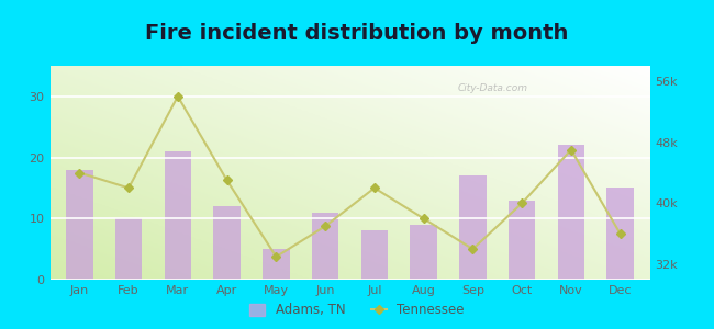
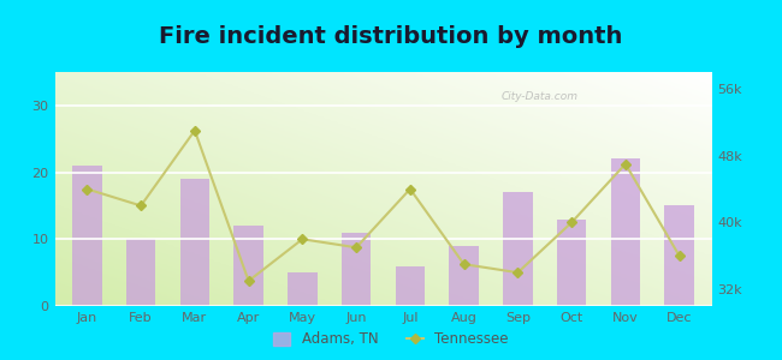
Adams, TN/Jan: 18 -> 21
Adams, TN/Mar: 21 -> 19
Tennessee/Mar: 54k -> 51k
Tennessee/Apr: 43k -> 33k
Tennessee/May: 33k -> 38k
Adams, TN/Jul: 8 -> 6
Tennessee/Jul: 42k -> 44k
Tennessee/Aug: 38k -> 35k
